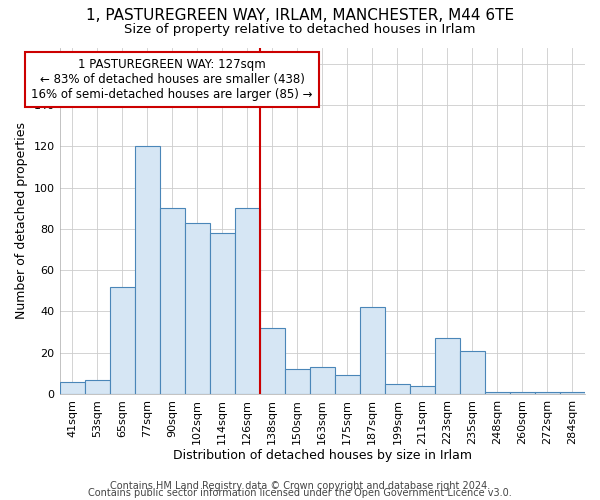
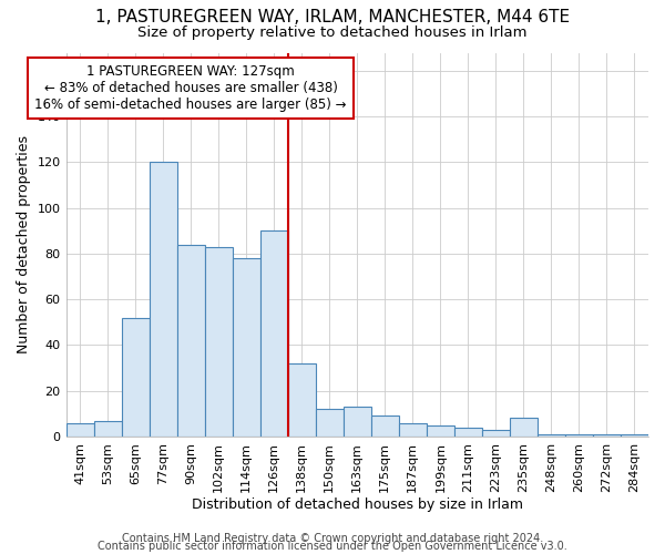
90sqm: 90 -> 84
187sqm: 42 -> 6
223sqm: 27 -> 3
235sqm: 21 -> 8
